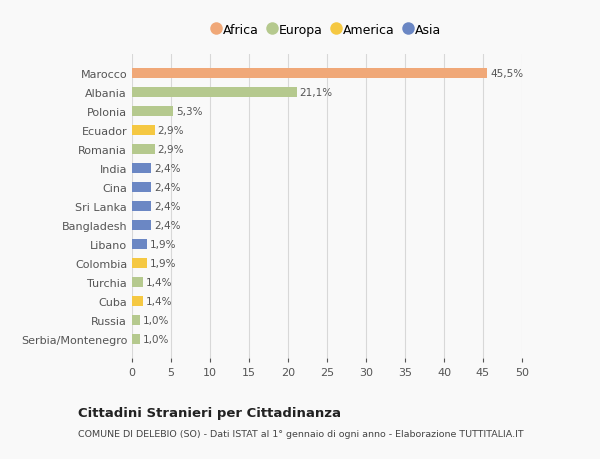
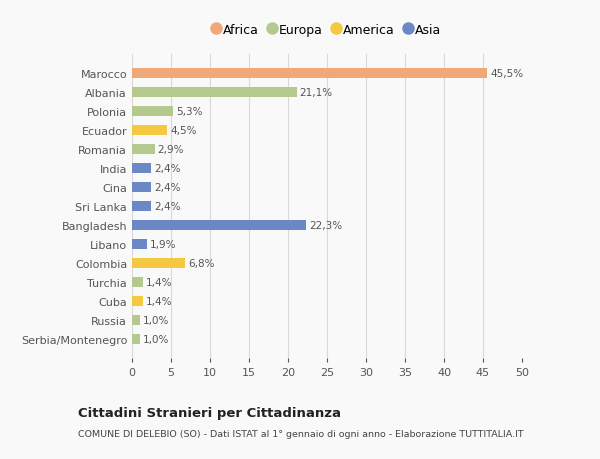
Ecuador: 2,9% -> 4,5%
Bangladesh: 2,4% -> 22,3%
Colombia: 1,9% -> 6,8%
